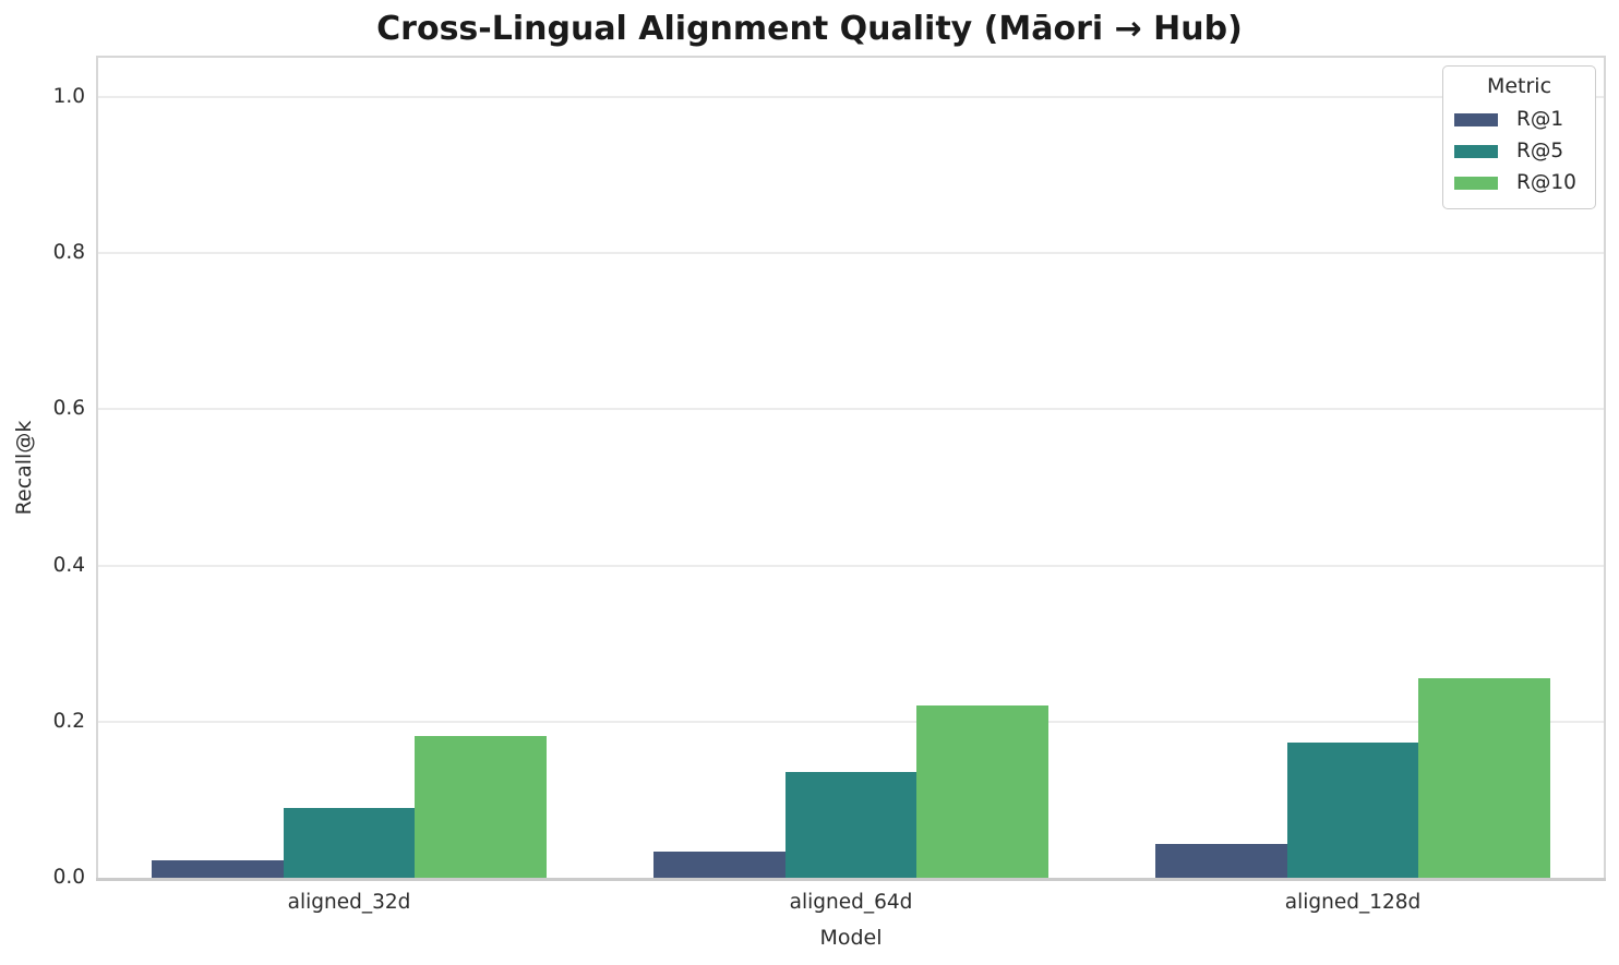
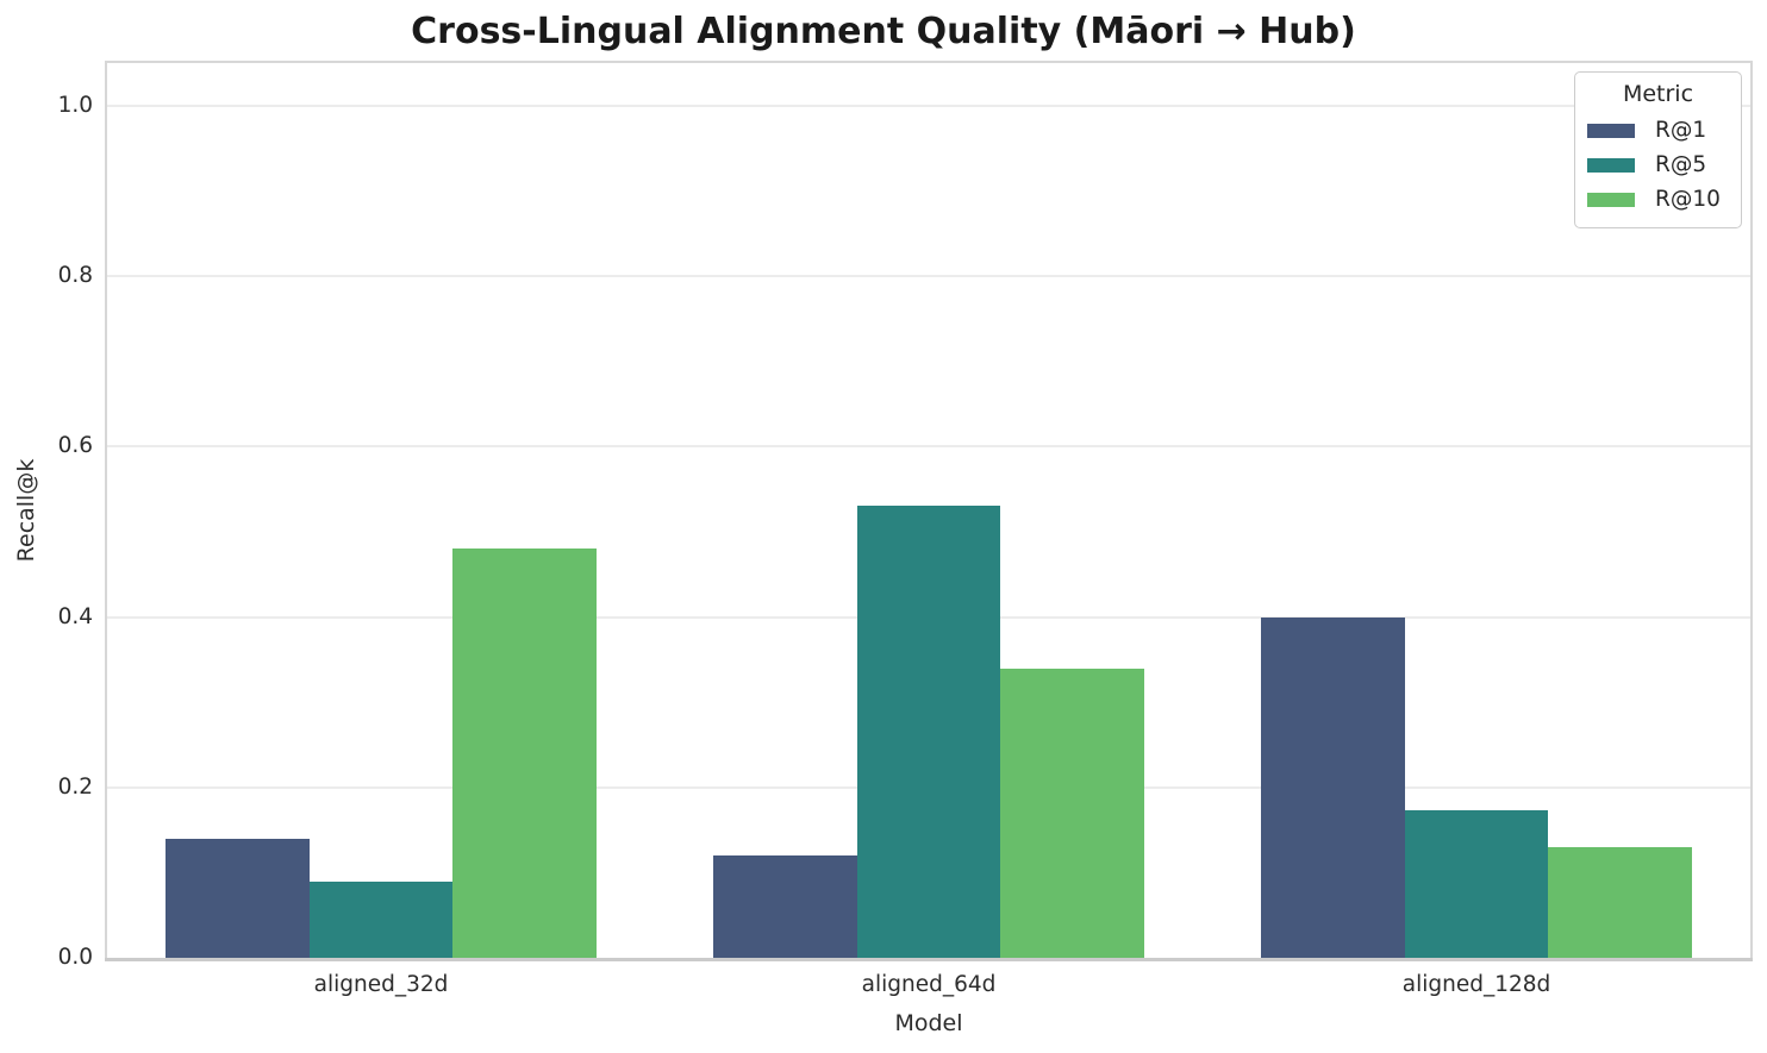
R@1/aligned_32d: 0.02 -> 0.14
R@10/aligned_32d: 0.18 -> 0.48
R@1/aligned_64d: 0.03 -> 0.12
R@5/aligned_64d: 0.14 -> 0.53
R@10/aligned_64d: 0.22 -> 0.34
R@1/aligned_128d: 0.04 -> 0.40
R@10/aligned_128d: 0.26 -> 0.13
